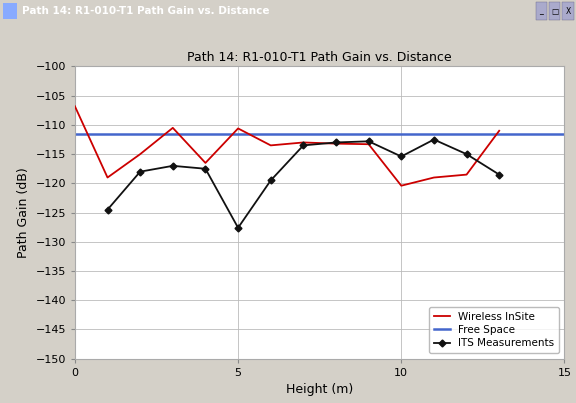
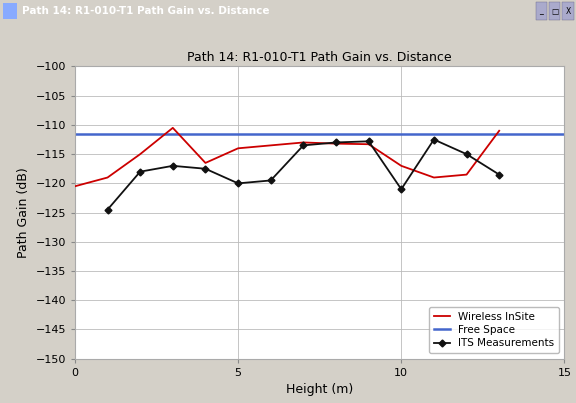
Wireless InSite/0: -106.8 -> -120.5
Wireless InSite/5: -110.6 -> -114.0
ITS Measurements/5: -127.6 -> -120.0
Wireless InSite/10: -120.4 -> -117.0
ITS Measurements/10: -115.4 -> -121.0
